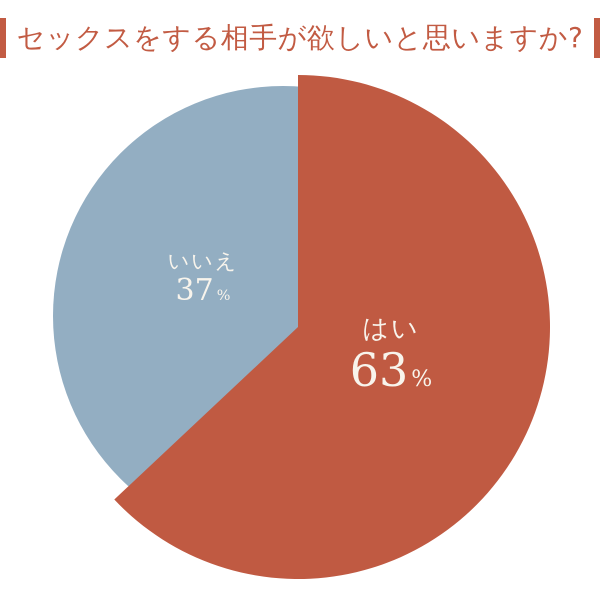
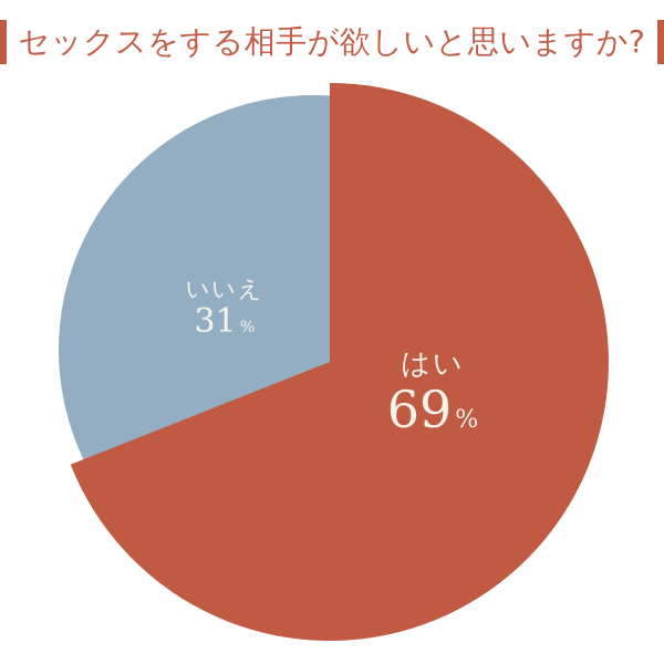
はい: 63 -> 69
いいえ: 37 -> 31
